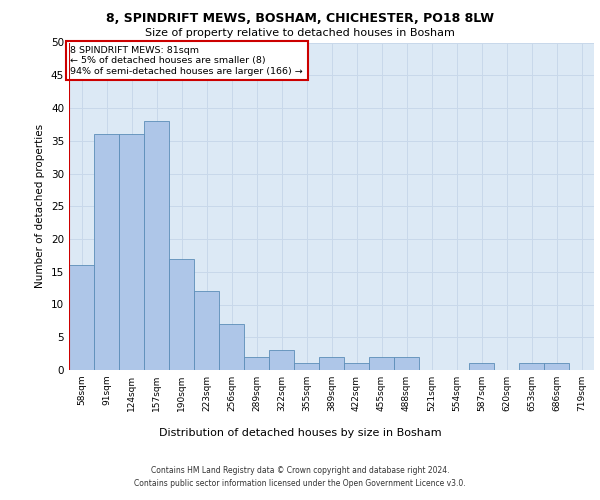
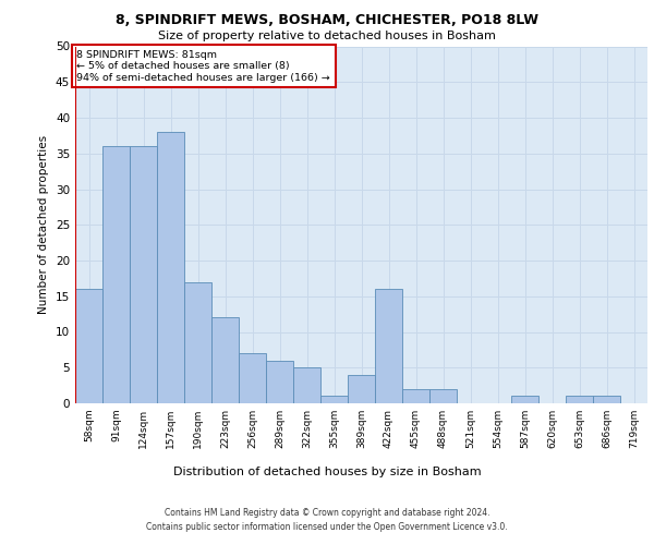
289sqm: 2 -> 6
322sqm: 3 -> 5
389sqm: 2 -> 4
422sqm: 1 -> 16
